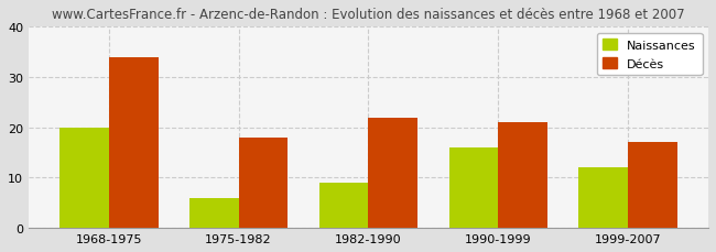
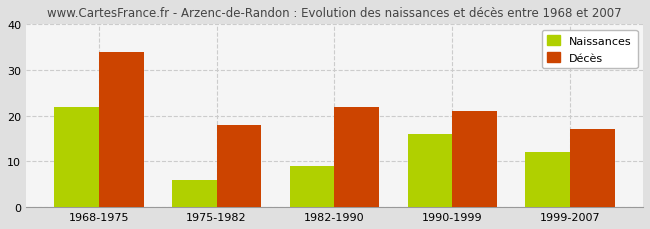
Naissances/1968-1975: 20 -> 22
